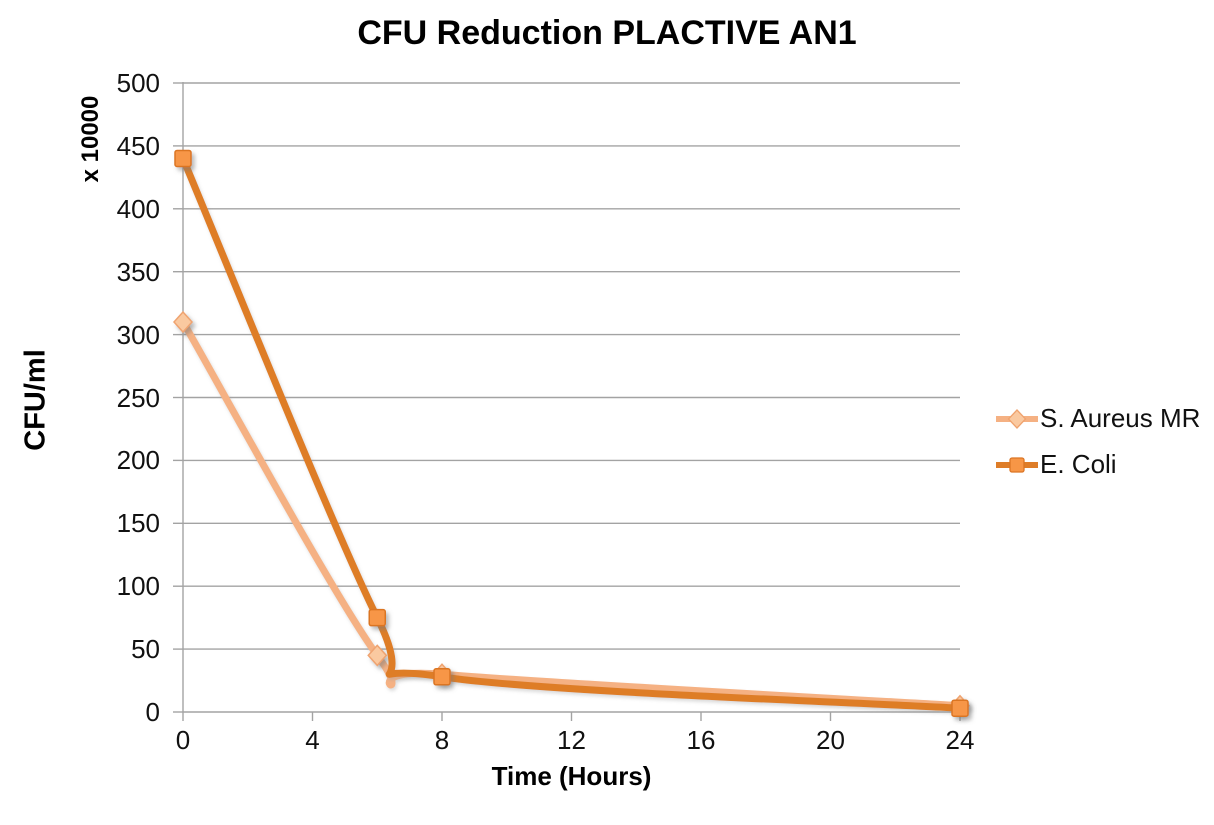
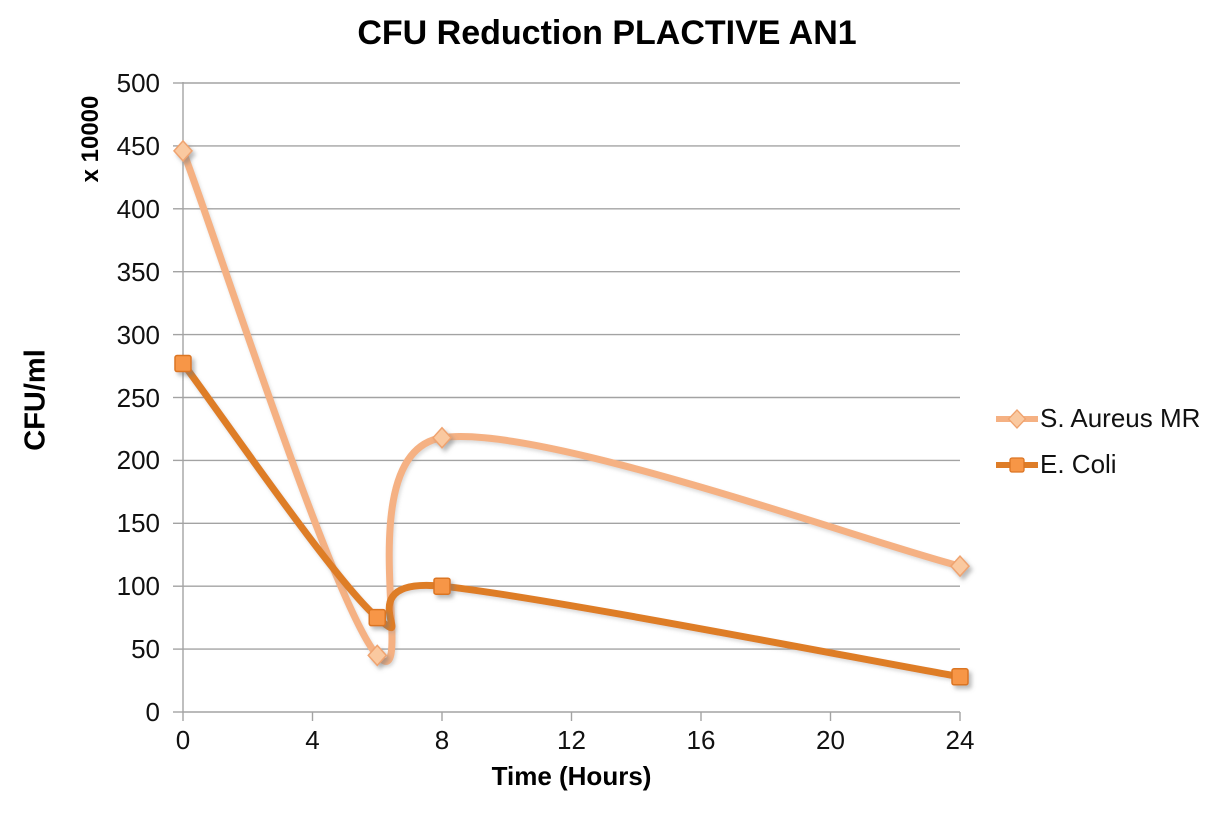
S. Aureus MR/0: 310 -> 446
E. Coli/0: 440 -> 277
S. Aureus MR/8: 30 -> 218
E. Coli/8: 28 -> 100
S. Aureus MR/24: 5 -> 116
E. Coli/24: 3 -> 28
